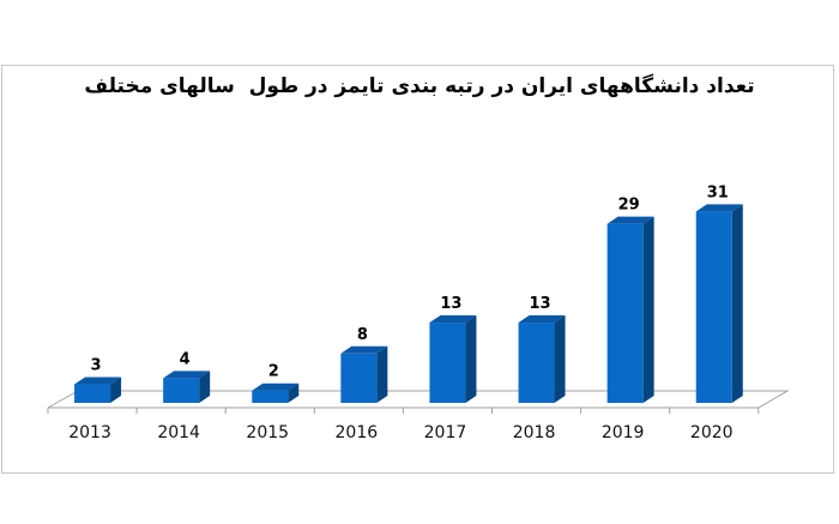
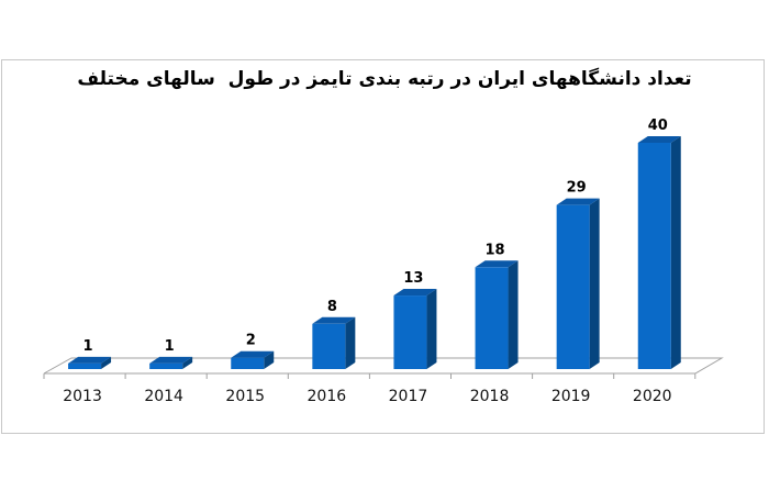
2013: 3 -> 1
2014: 4 -> 1
2018: 13 -> 18
2020: 31 -> 40
